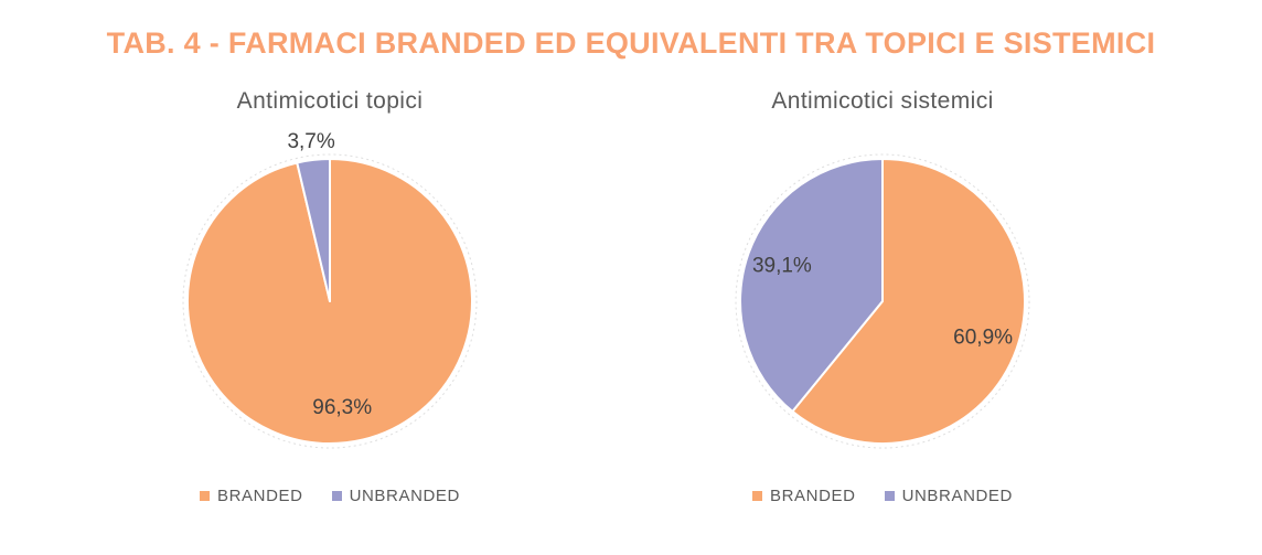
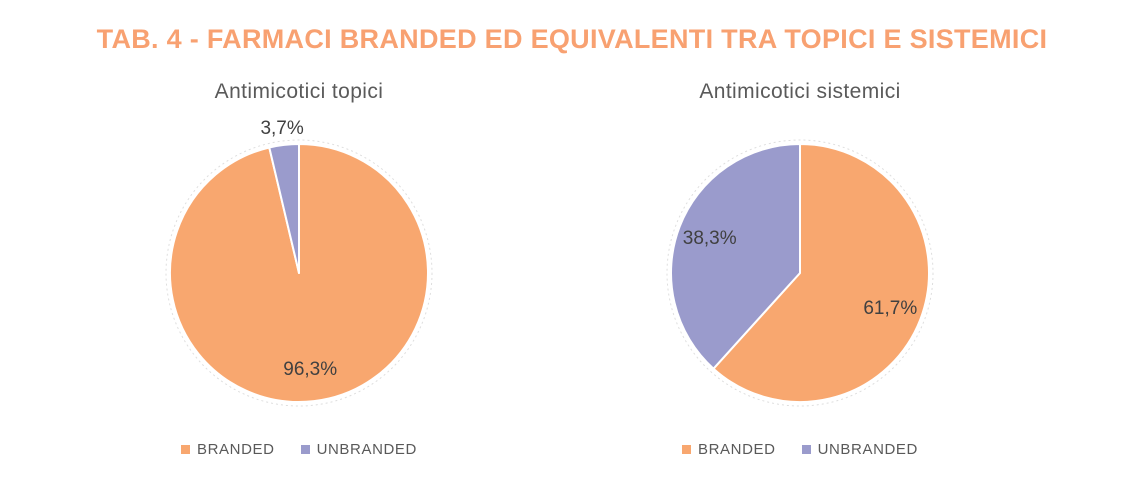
Antimicotici sistemici/BRANDED: 60,9% -> 61,7%
Antimicotici sistemici/UNBRANDED: 39,1% -> 38,3%
